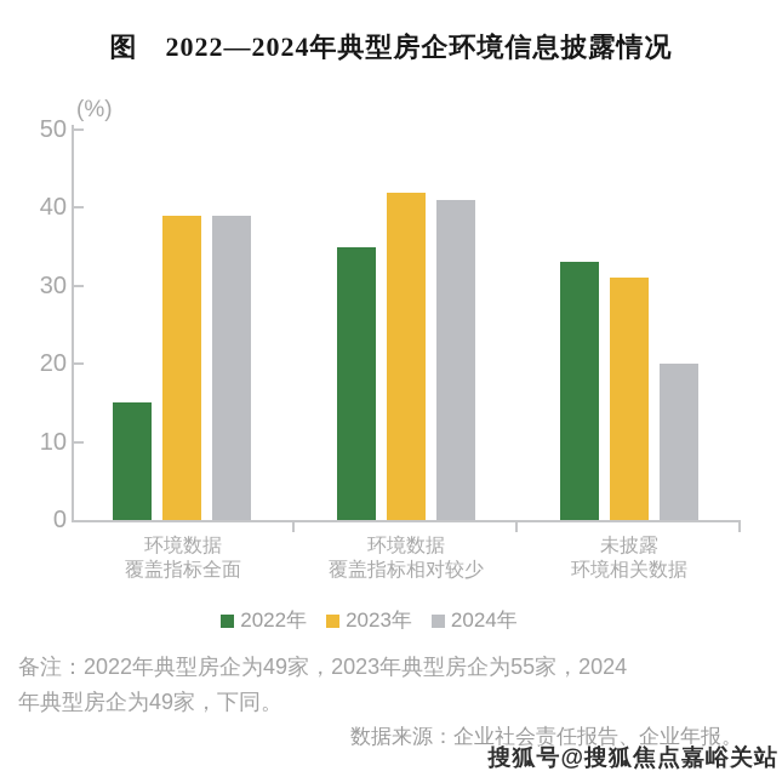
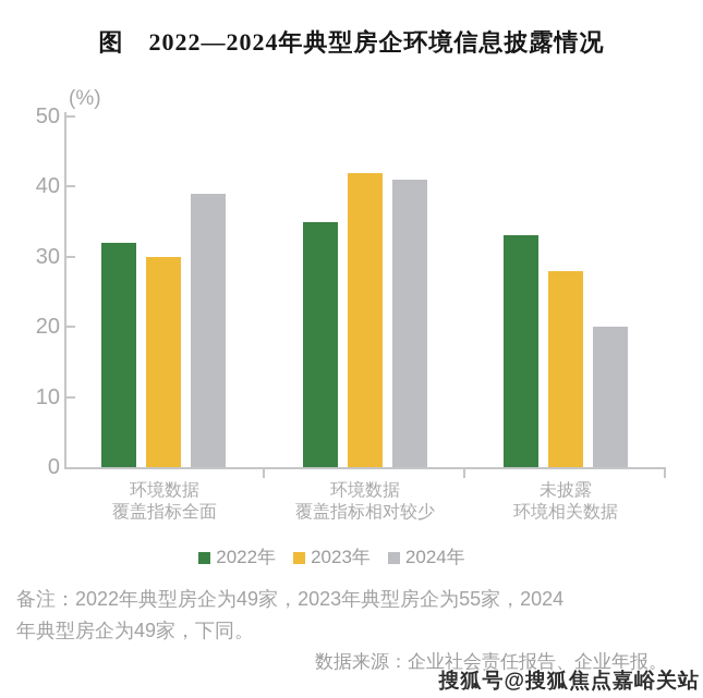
2022年/环境数据 覆盖指标全面: 15 -> 32
2023年/环境数据 覆盖指标全面: 39 -> 30
2023年/未披露 环境相关数据: 31 -> 28
